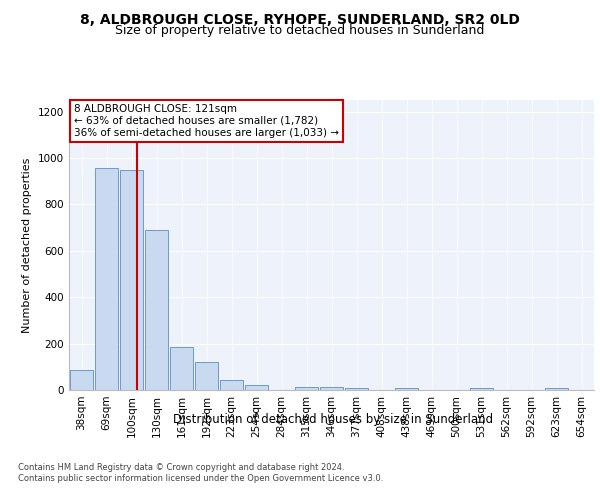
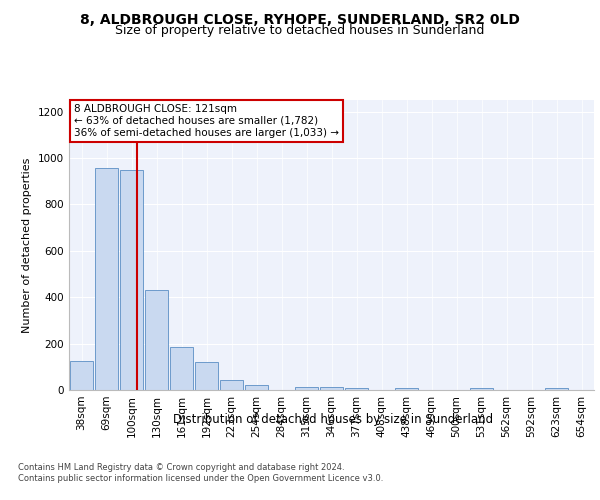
38sqm: 85 -> 125
130sqm: 690 -> 430
